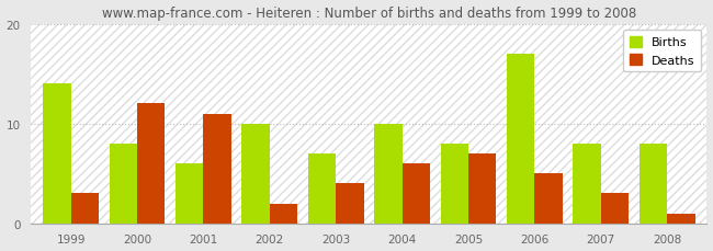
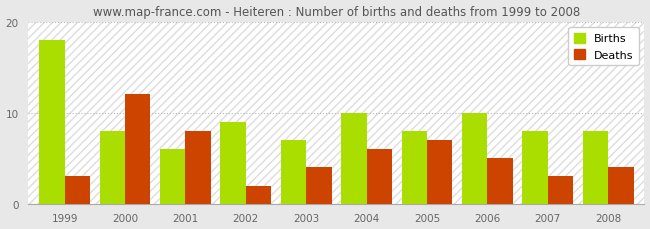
Births/1999: 14 -> 18
Deaths/2001: 11 -> 8
Births/2002: 10 -> 9
Births/2006: 17 -> 10
Deaths/2008: 1 -> 4
